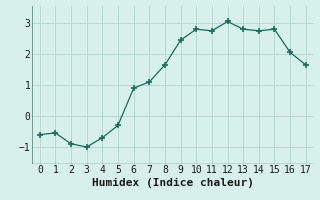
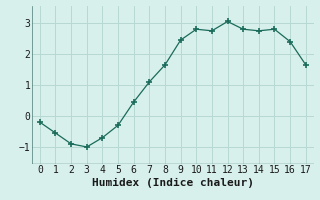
0: -0.60 -> -0.20
6: 0.90 -> 0.45
16: 2.05 -> 2.40
